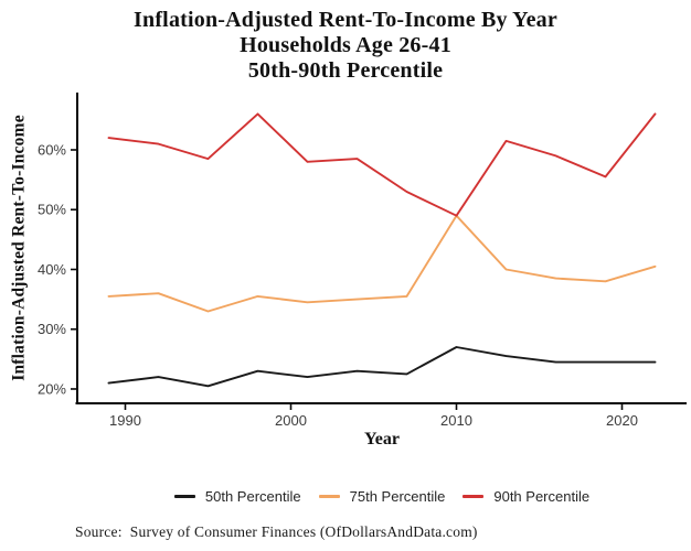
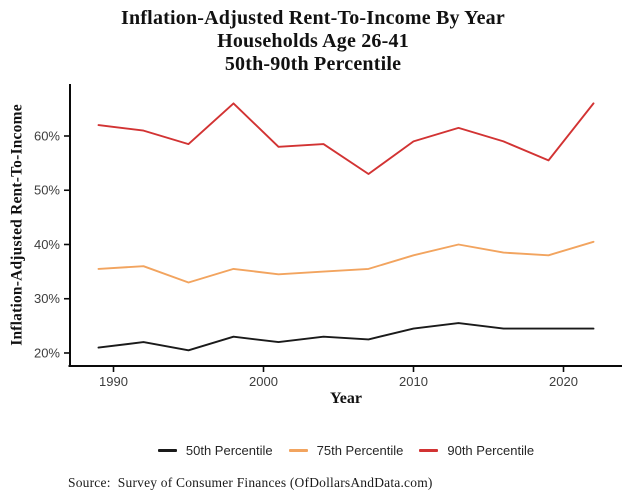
50th Percentile/2010: 27% -> 24%
75th Percentile/2010: 49% -> 38%
90th Percentile/2010: 49% -> 59%
